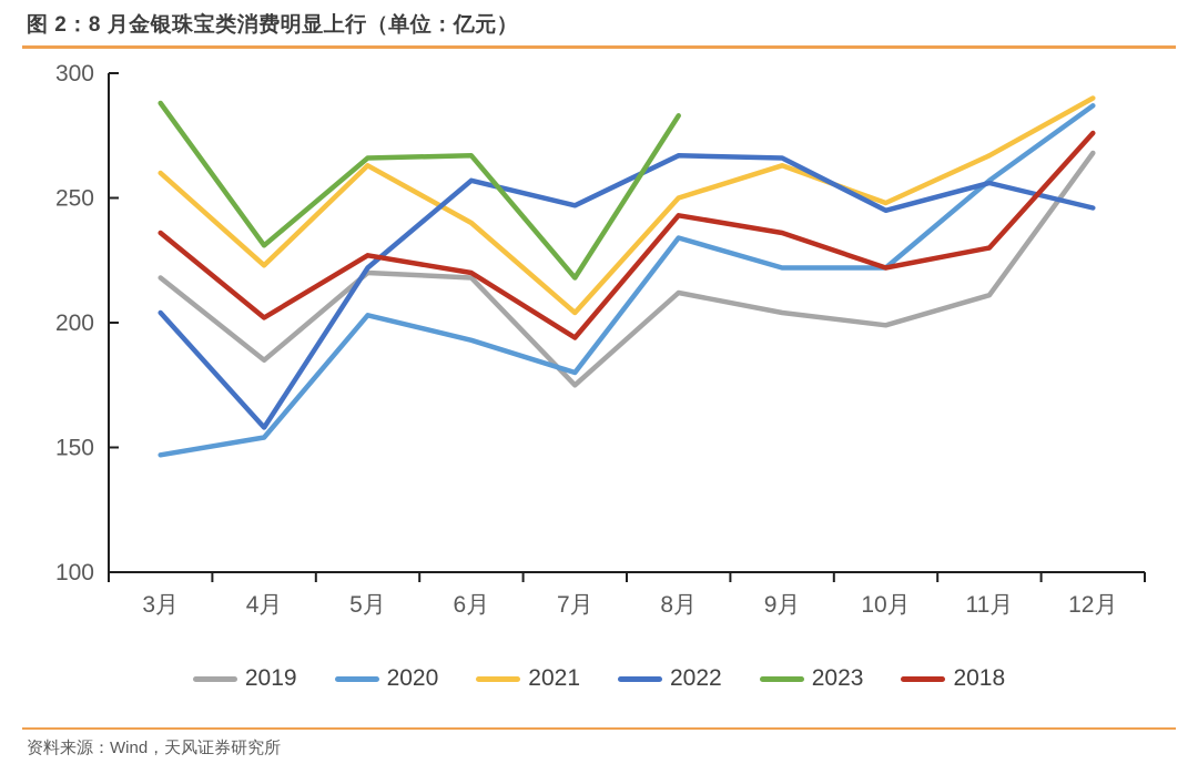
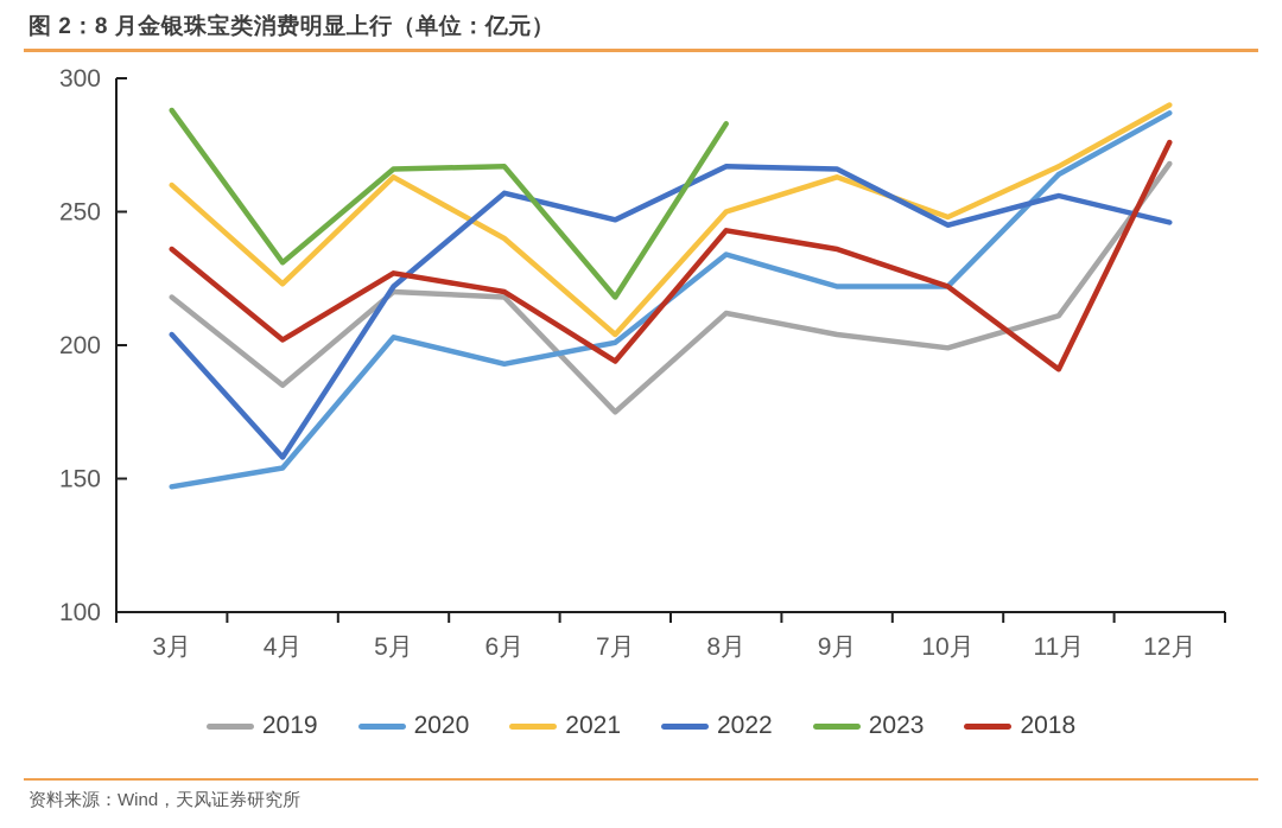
2020/7月: 180 -> 201
2020/11月: 257 -> 264
2018/11月: 230 -> 191
